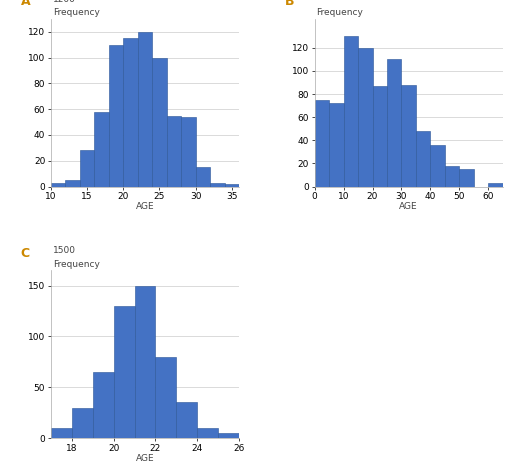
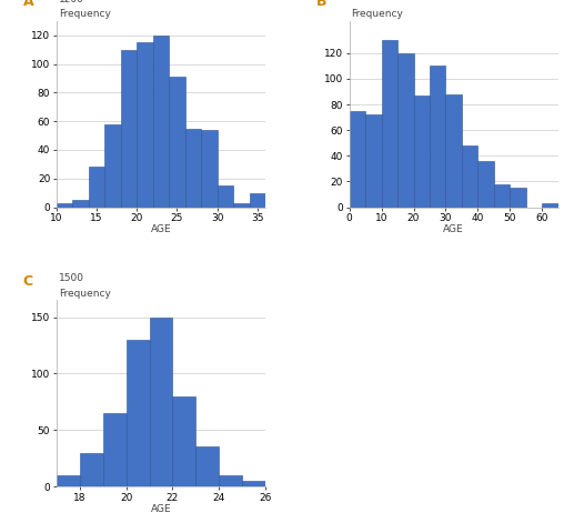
25: 100 -> 91
35: 2 -> 10
